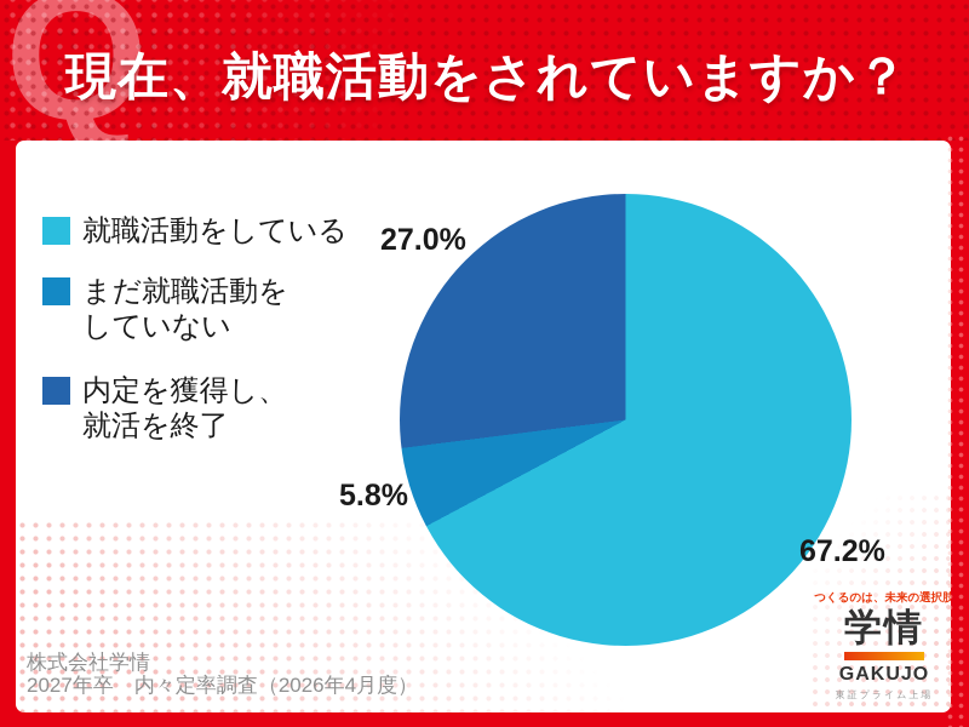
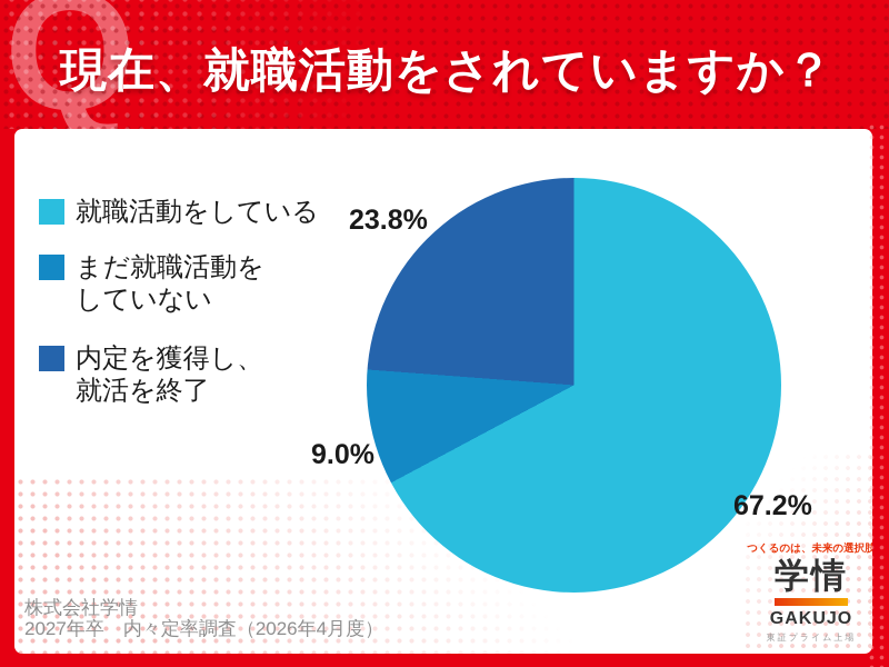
まだ就職活動をしていない: 5.8% -> 9.0%
内定を獲得し、就活を終了: 27.0% -> 23.8%
